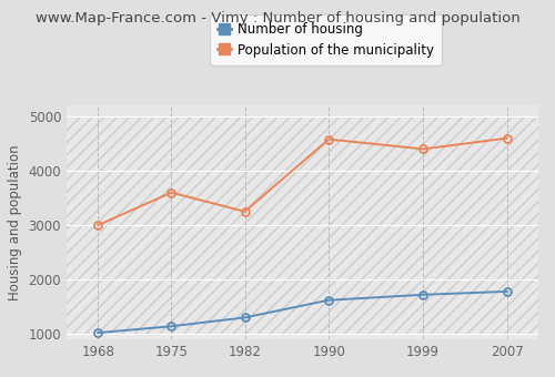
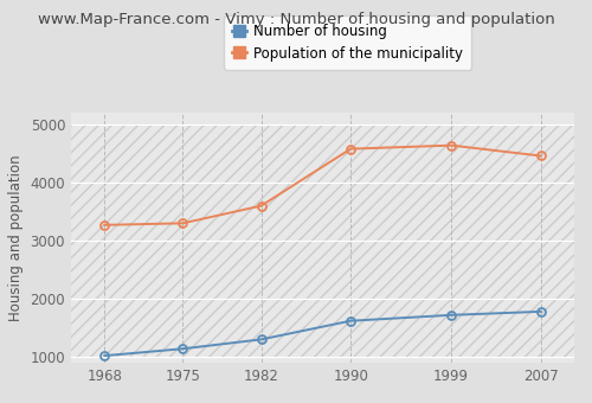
Population of the municipality/1968: 3000 -> 3270
Population of the municipality/1975: 3600 -> 3300
Population of the municipality/1982: 3250 -> 3600
Population of the municipality/1999: 4400 -> 4640
Population of the municipality/2007: 4600 -> 4460
